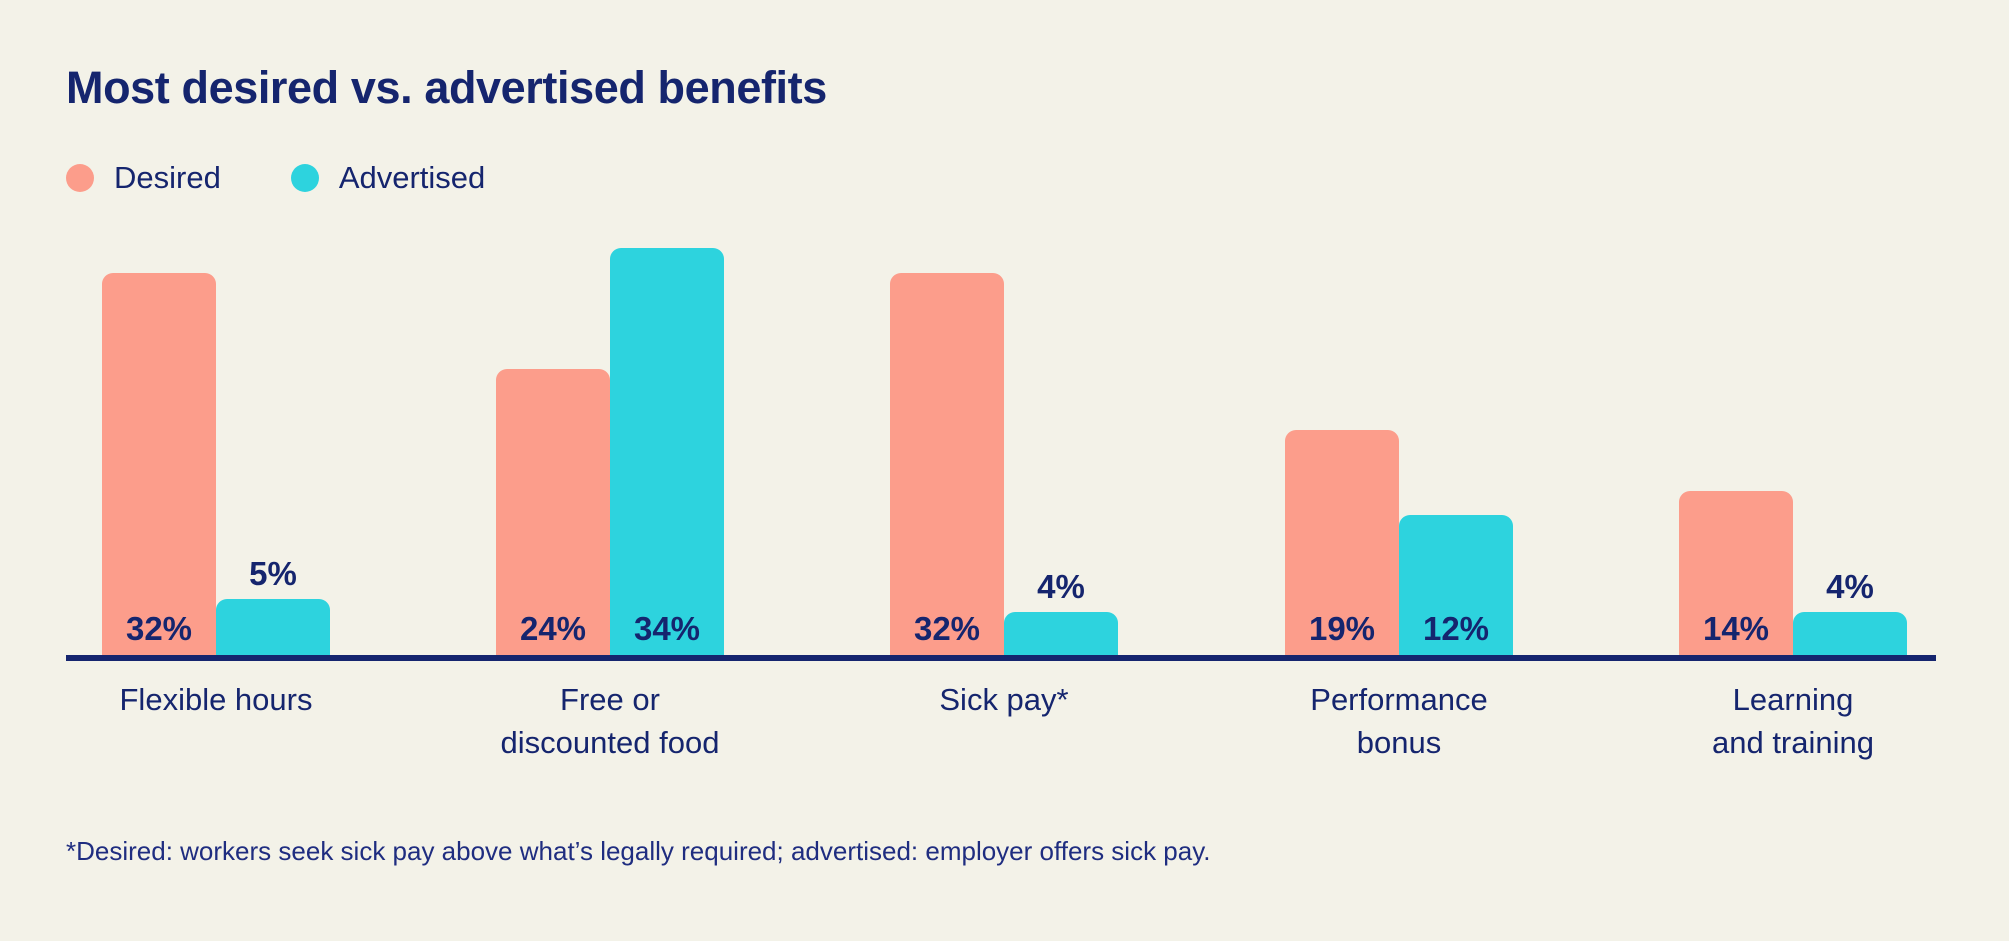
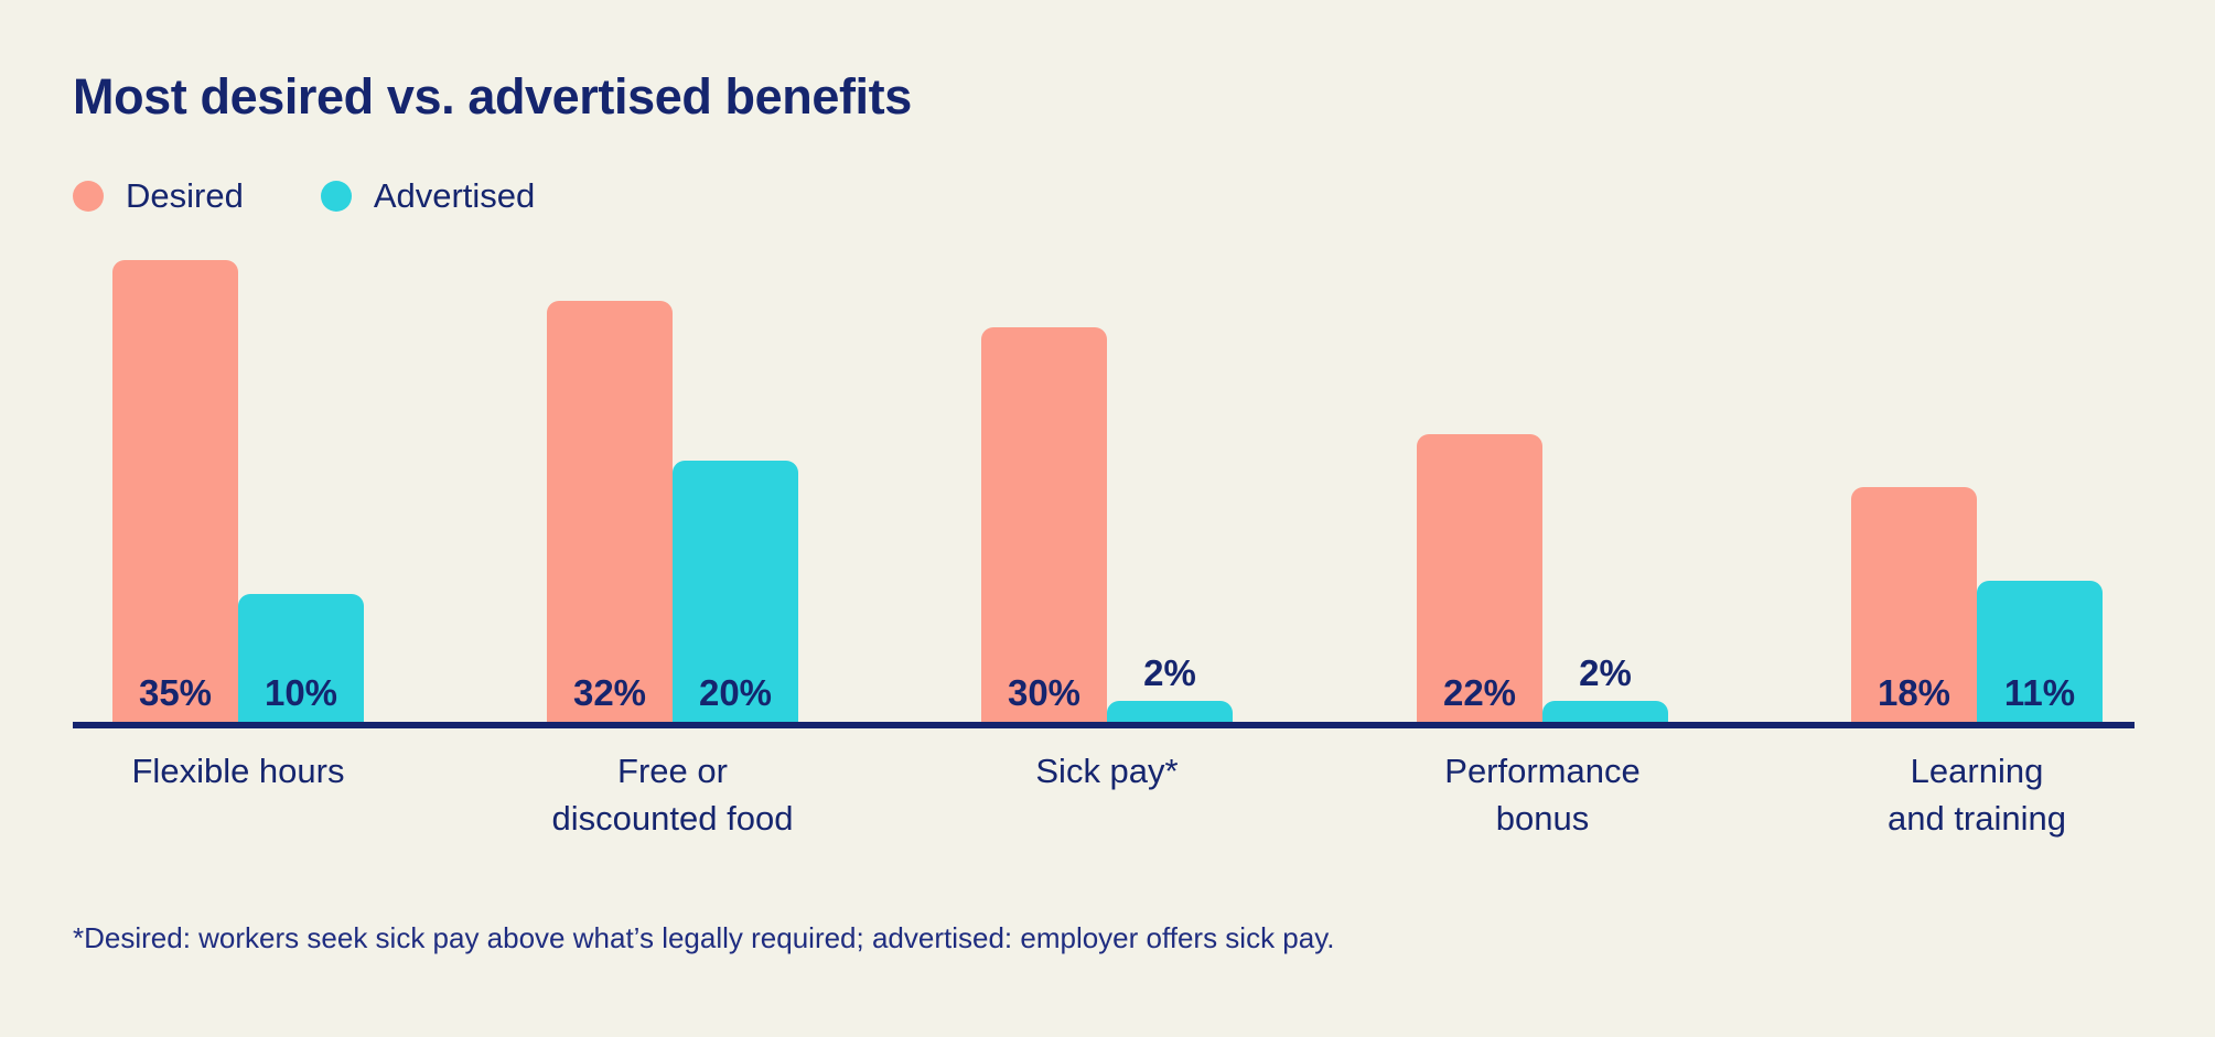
Desired/Flexible hours: 32% -> 35%
Advertised/Flexible hours: 5% -> 10%
Desired/Free or discounted food: 24% -> 32%
Advertised/Free or discounted food: 34% -> 20%
Desired/Sick pay*: 32% -> 30%
Advertised/Sick pay*: 4% -> 2%
Desired/Performance bonus: 19% -> 22%
Advertised/Performance bonus: 12% -> 2%
Desired/Learning and training: 14% -> 18%
Advertised/Learning and training: 4% -> 11%
